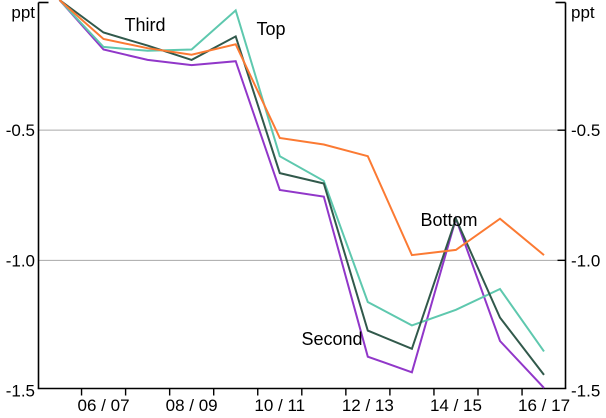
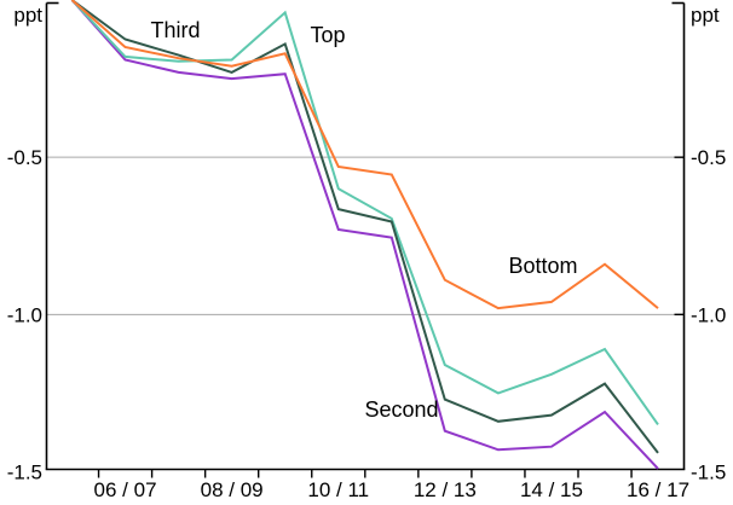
Bottom/12/13: -0.60 -> -0.89
Second/14/15: -0.84 -> -1.42
Third/14/15: -0.84 -> -1.32
